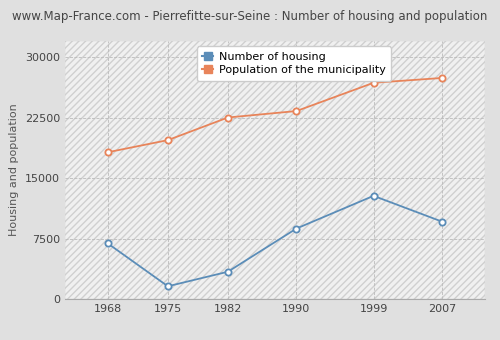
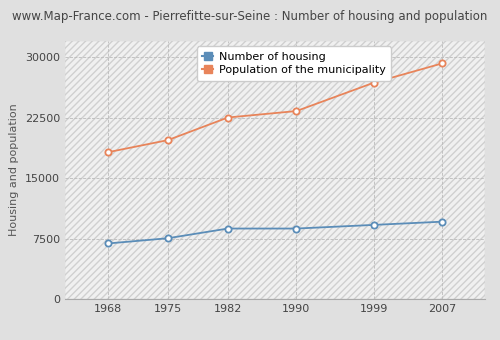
Number of housing/1975: 1600 -> 7600
Number of housing/1982: 3400 -> 8800
Number of housing/1999: 12800 -> 9200
Population of the municipality/2007: 27400 -> 29200
